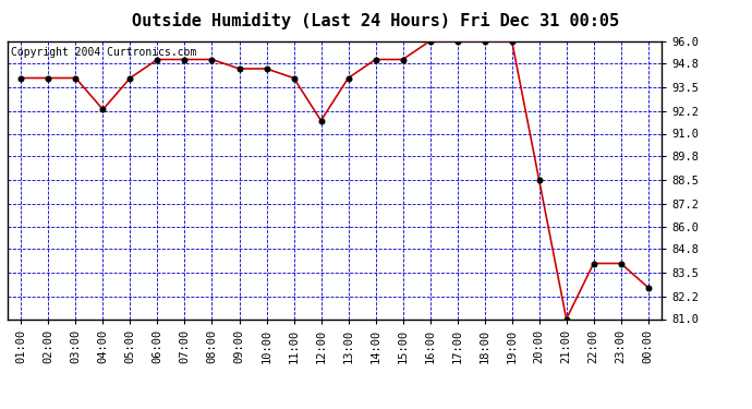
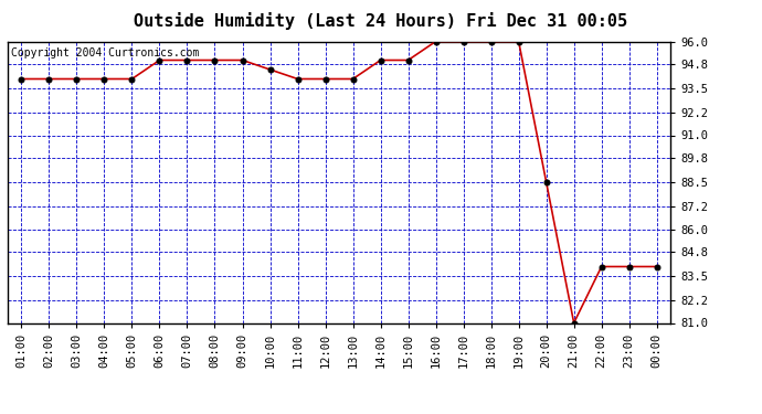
04:00: 92.3 -> 94.0
09:00: 94.5 -> 95.0
12:00: 91.7 -> 94.0
00:00: 82.7 -> 84.0
